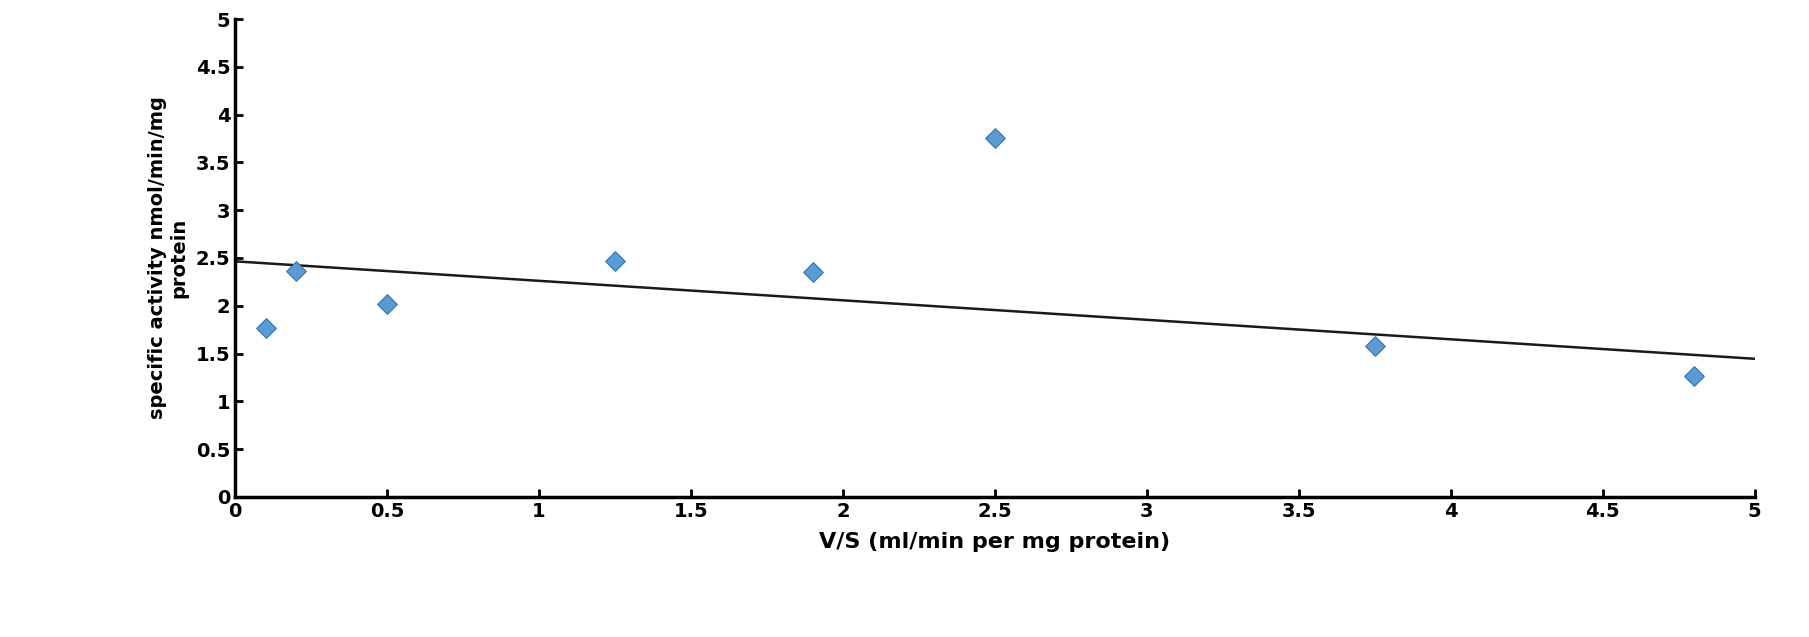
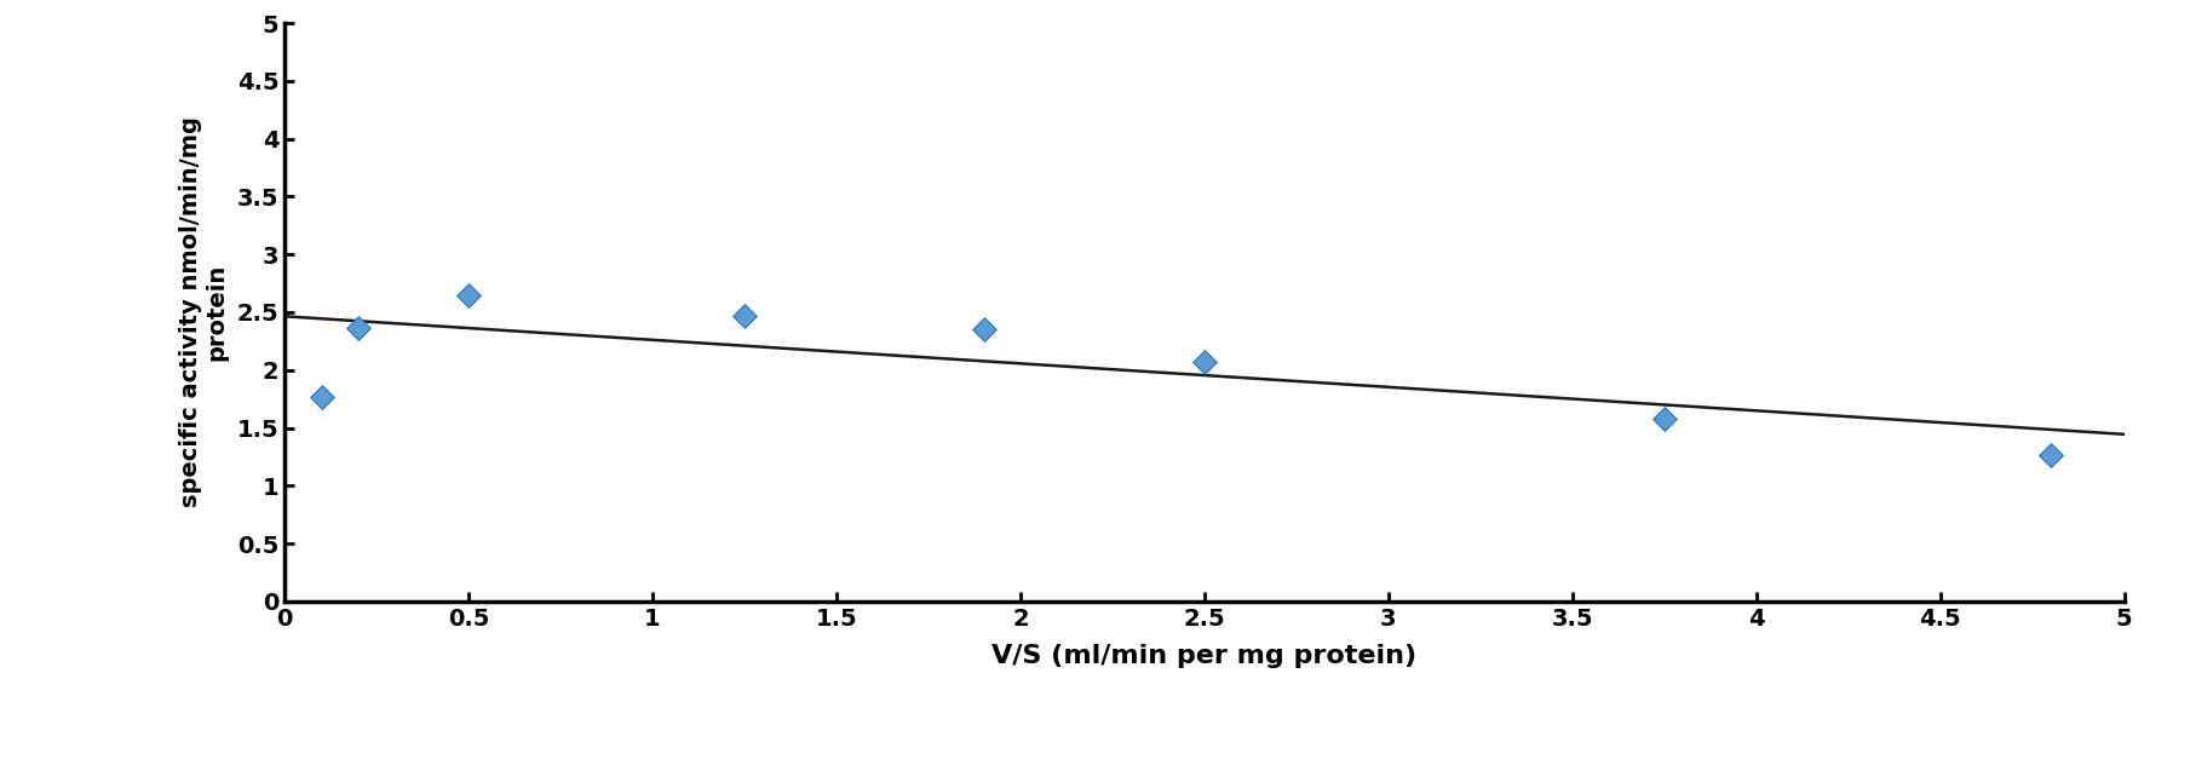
0.5: 2.02 -> 2.65
2.5: 3.76 -> 2.07
